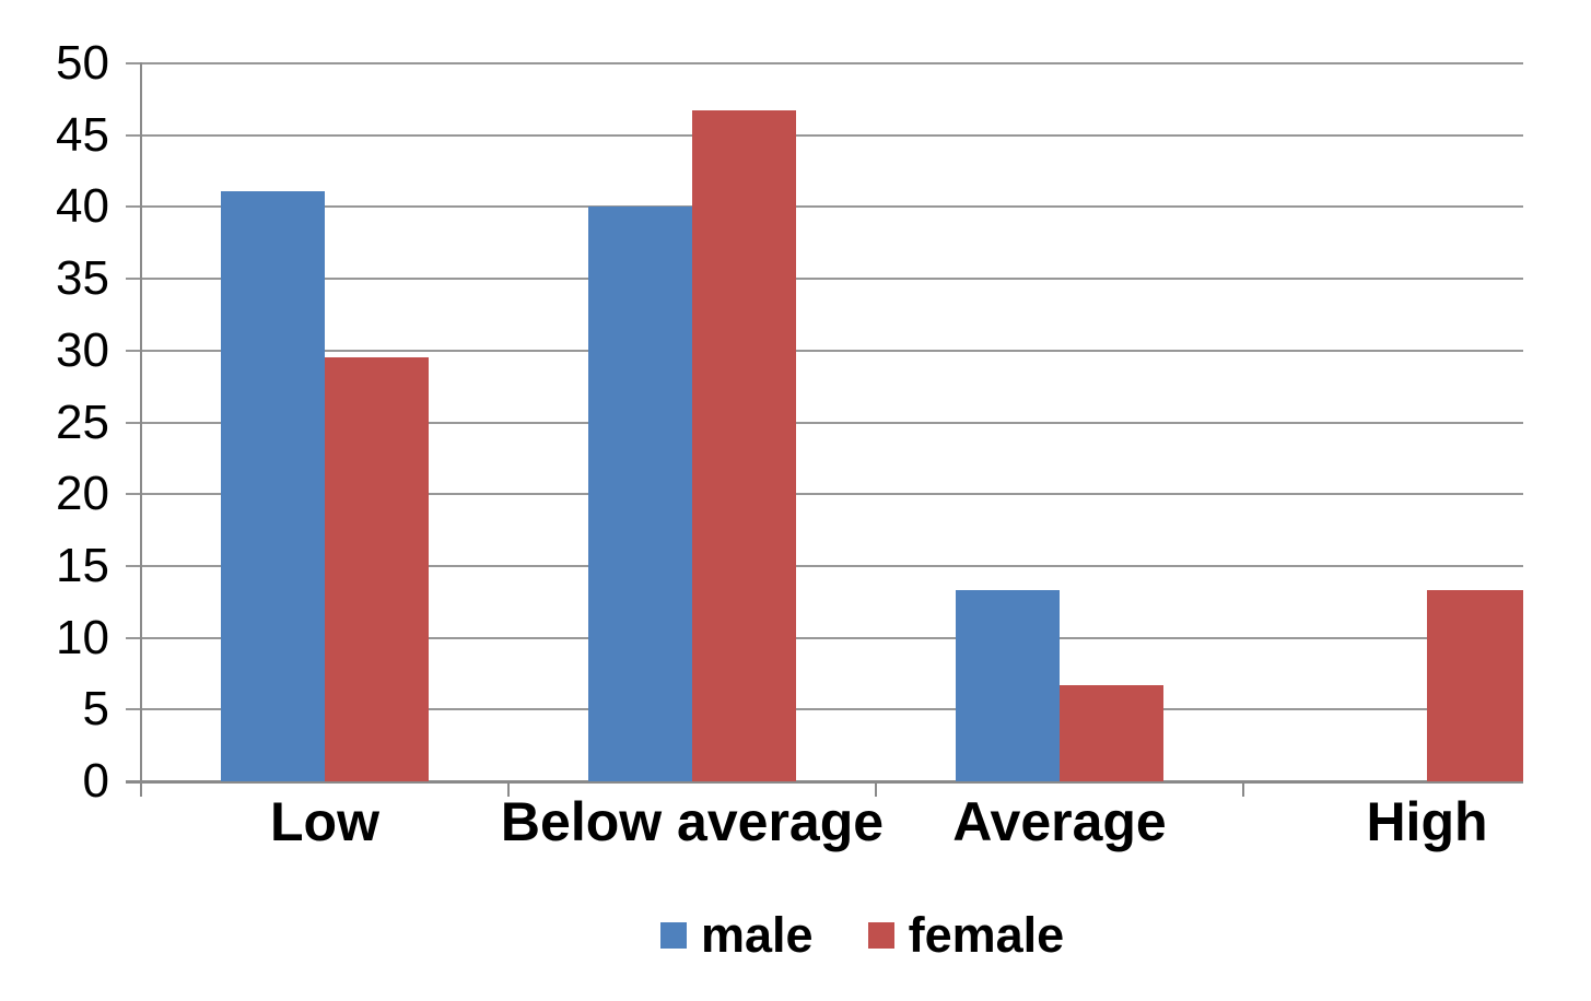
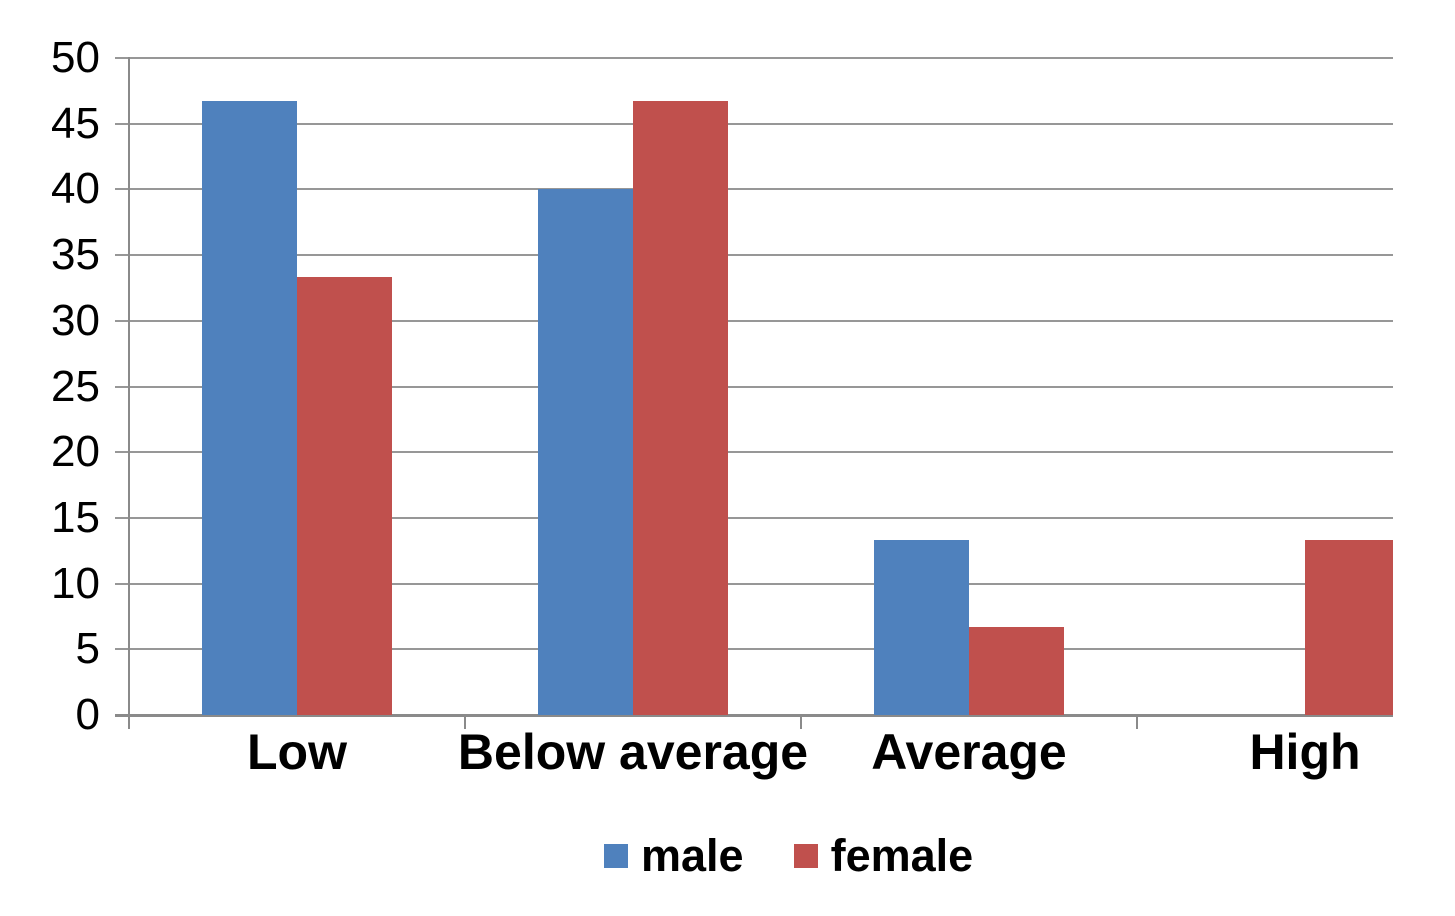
male/Low: 41.1 -> 46.7
female/Low: 29.5 -> 33.3
